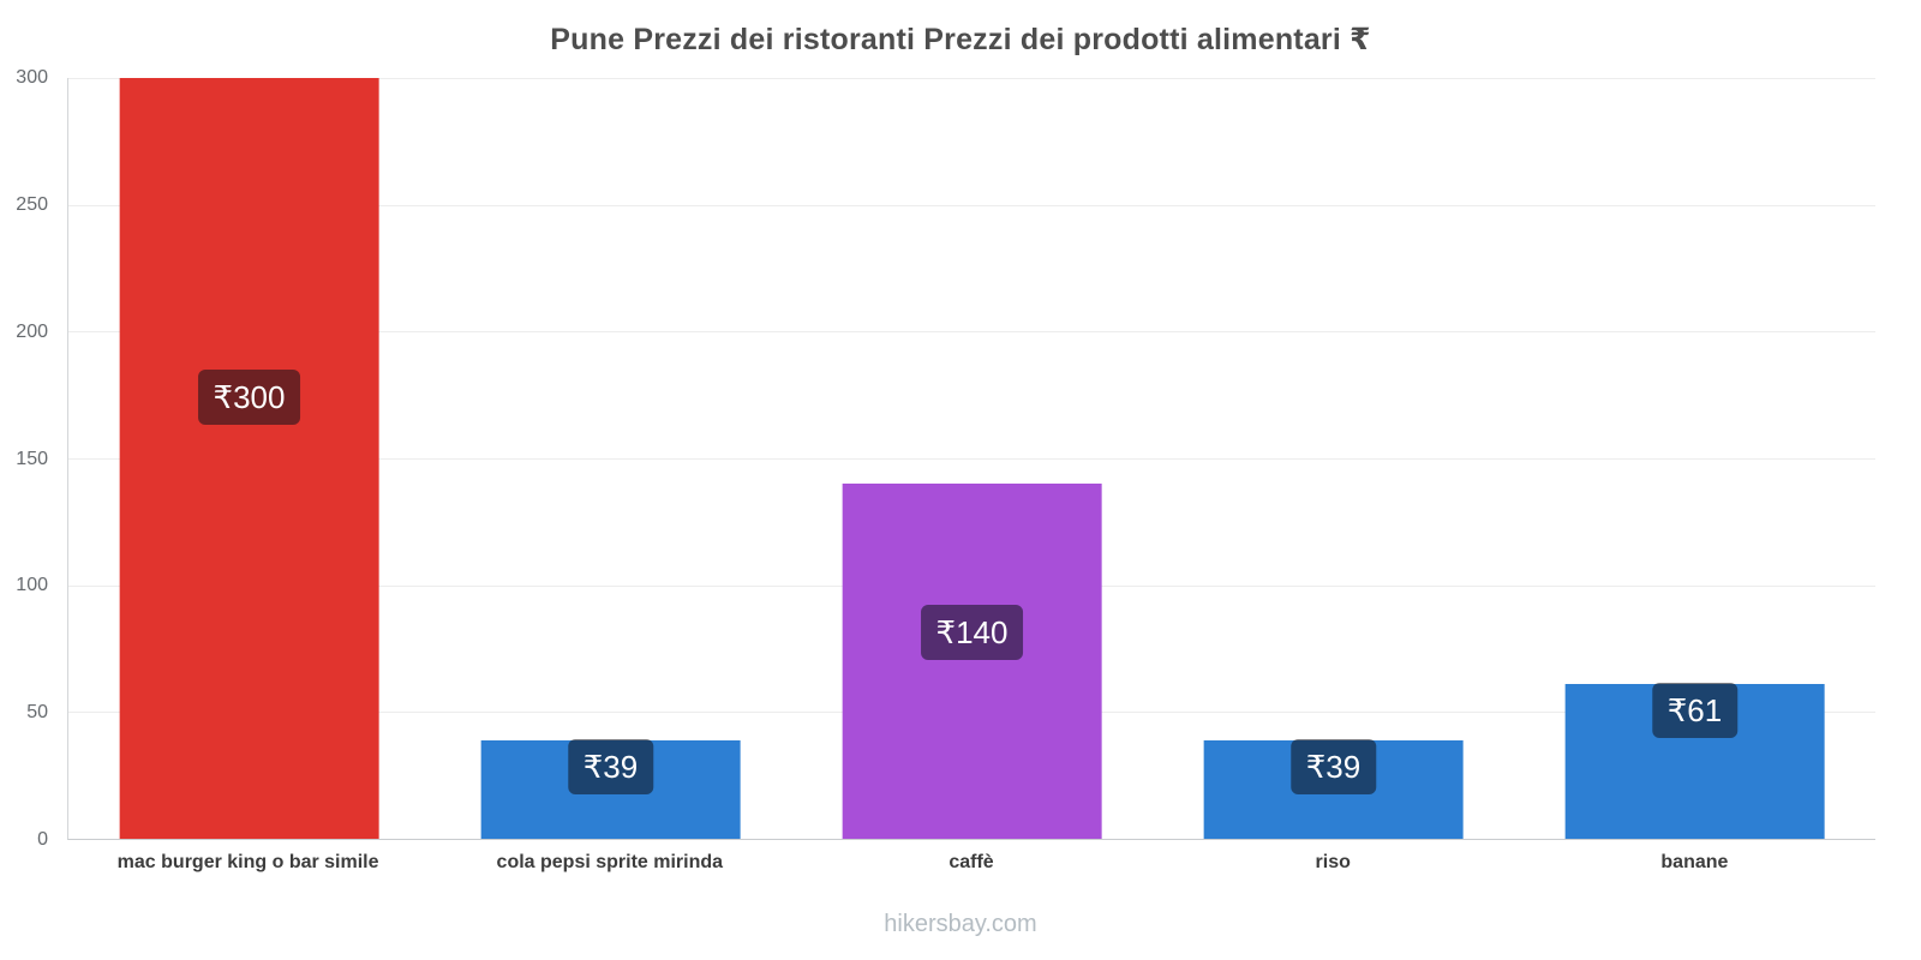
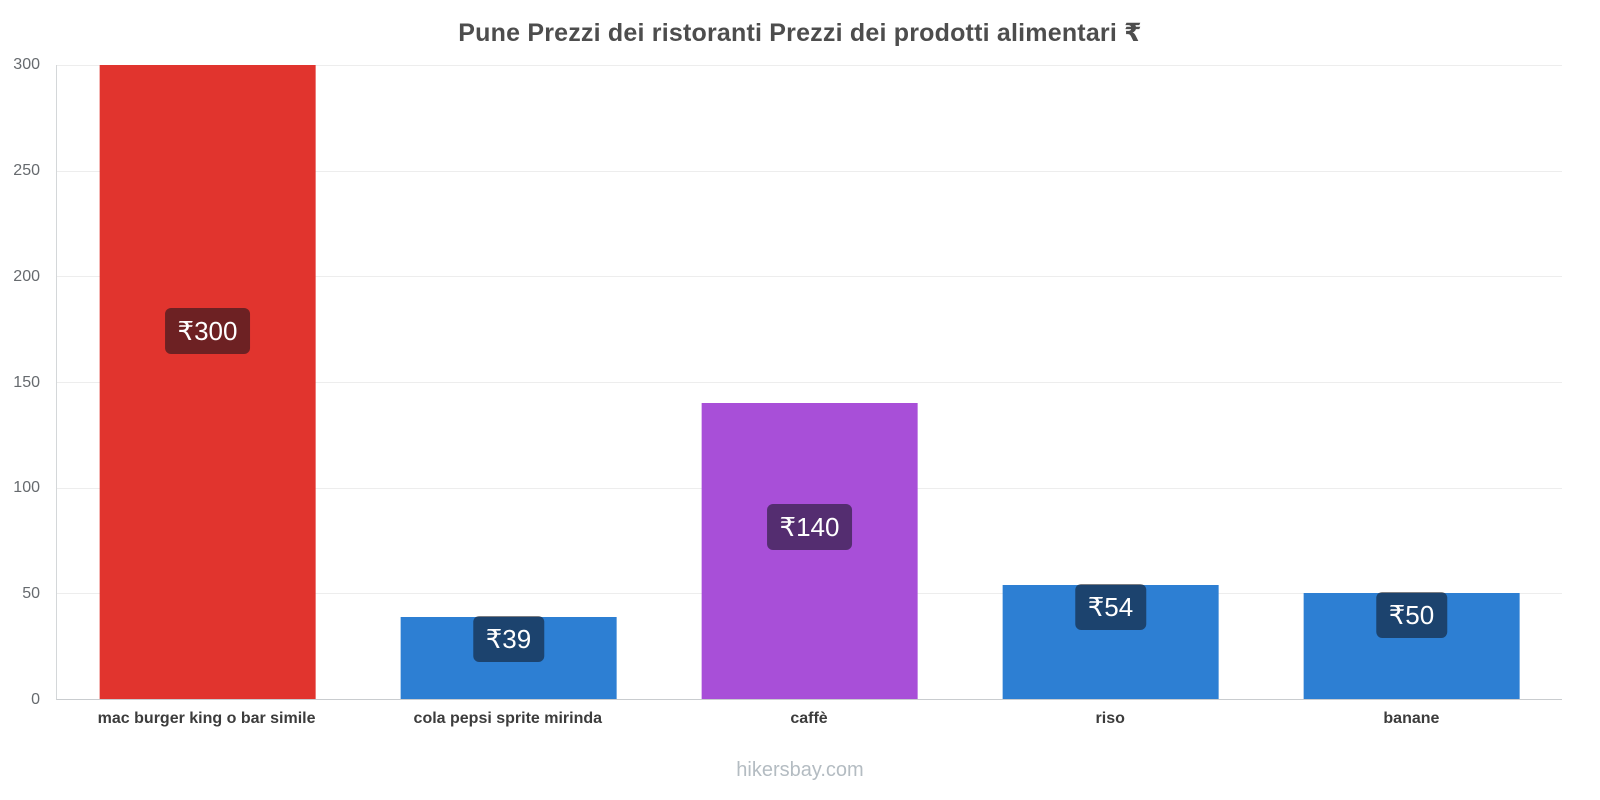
riso: 39 -> 54
banane: 61 -> 50
